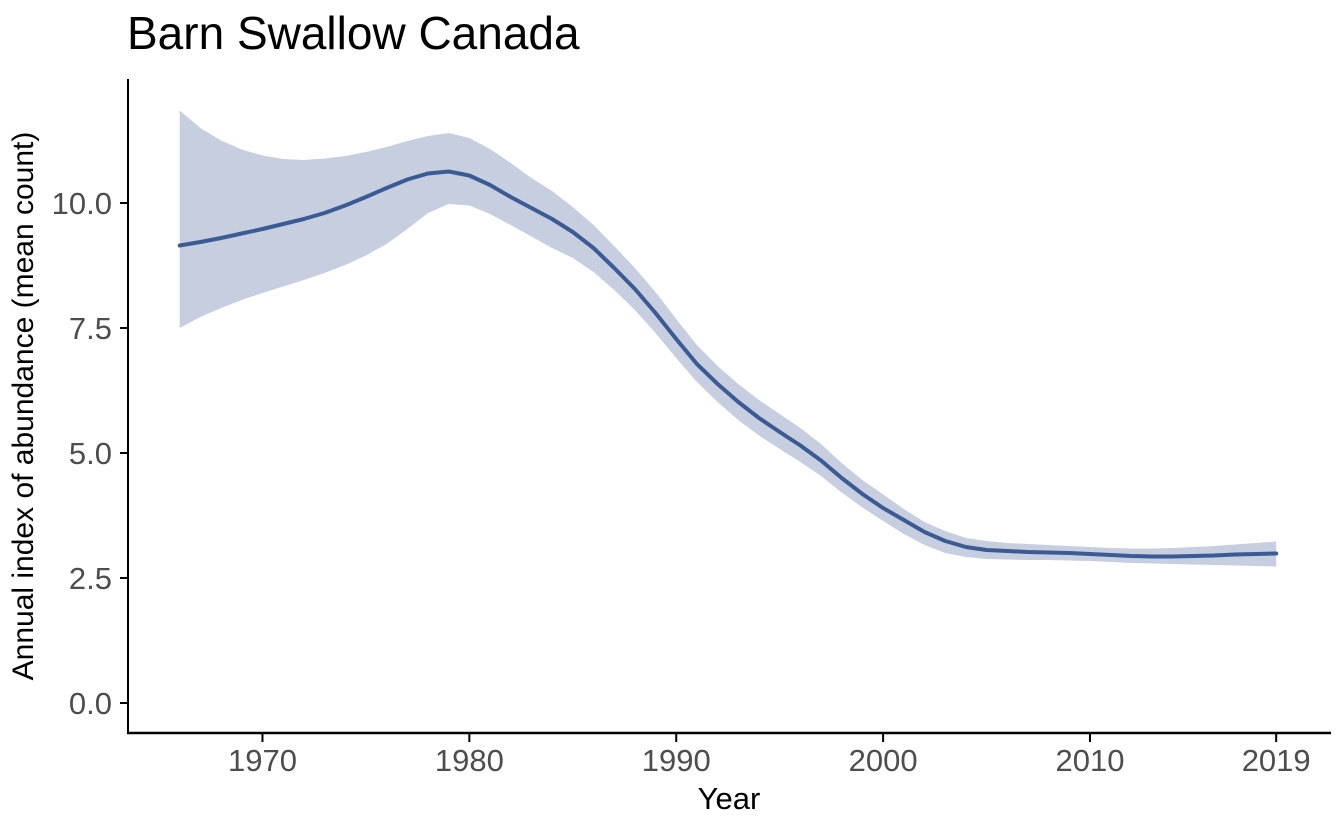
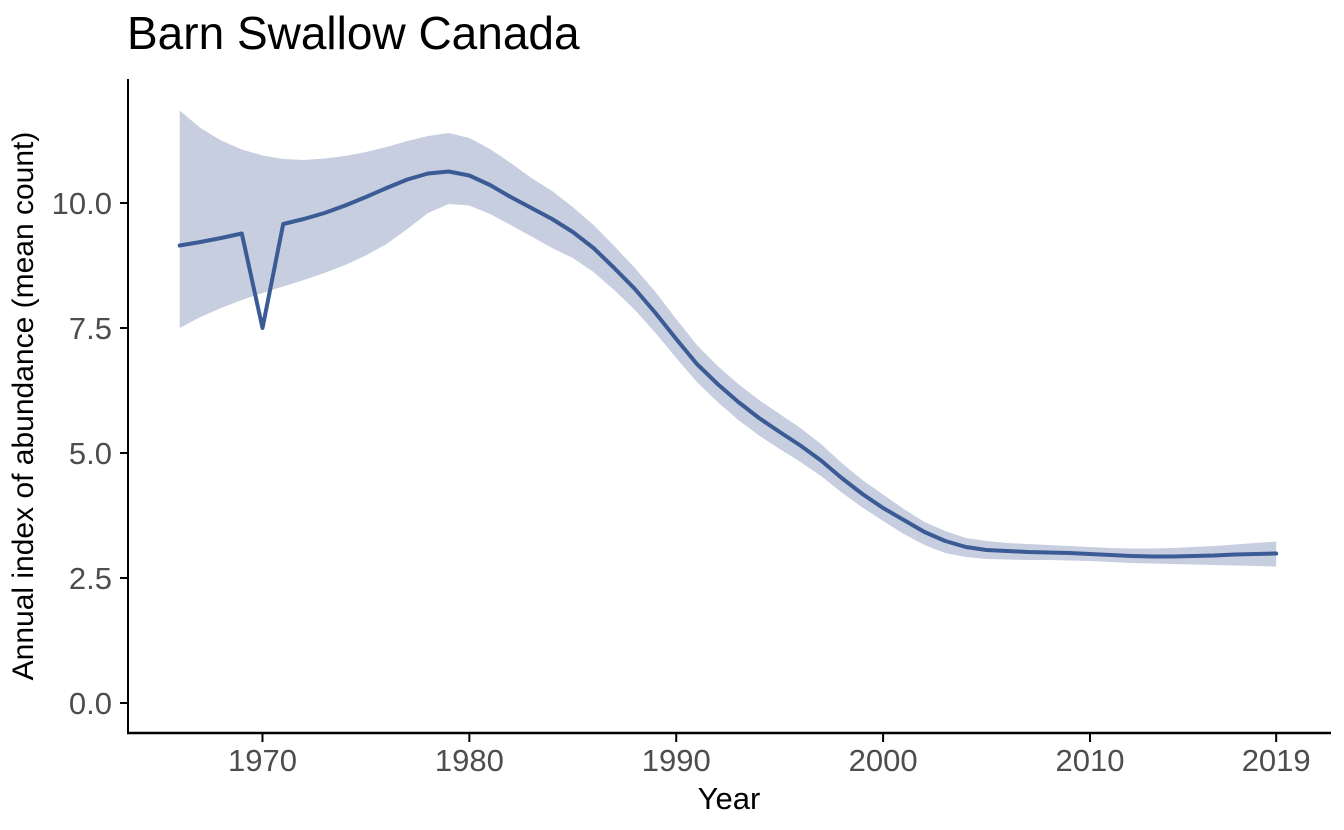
Annual index of abundance (mean count)/1970: 9.5 -> 7.5
